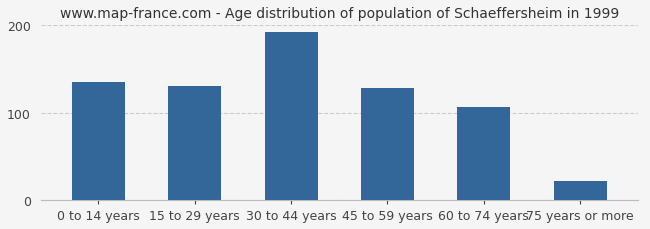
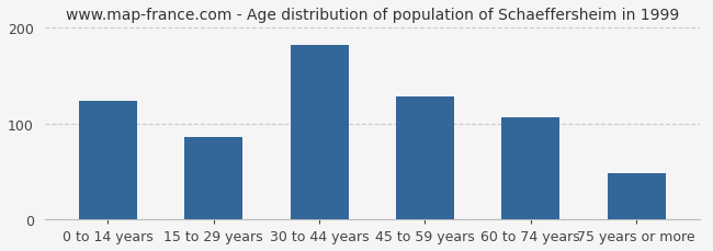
0 to 14 years: 135 -> 124
15 to 29 years: 130 -> 86
30 to 44 years: 192 -> 182
75 years or more: 22 -> 48
